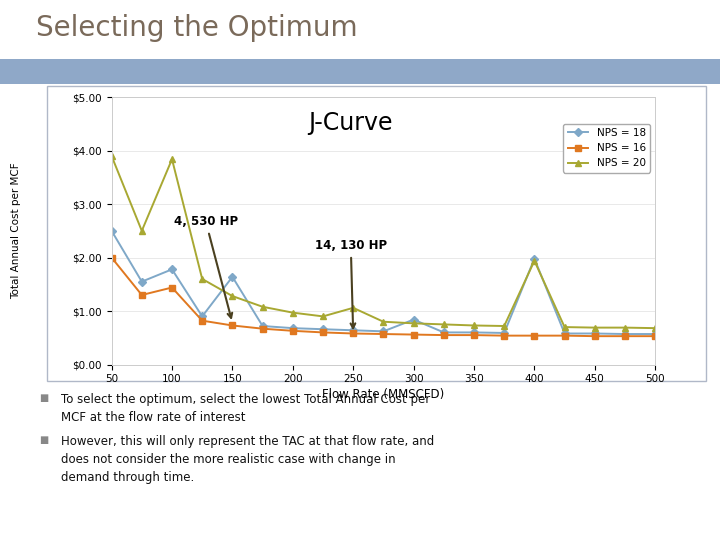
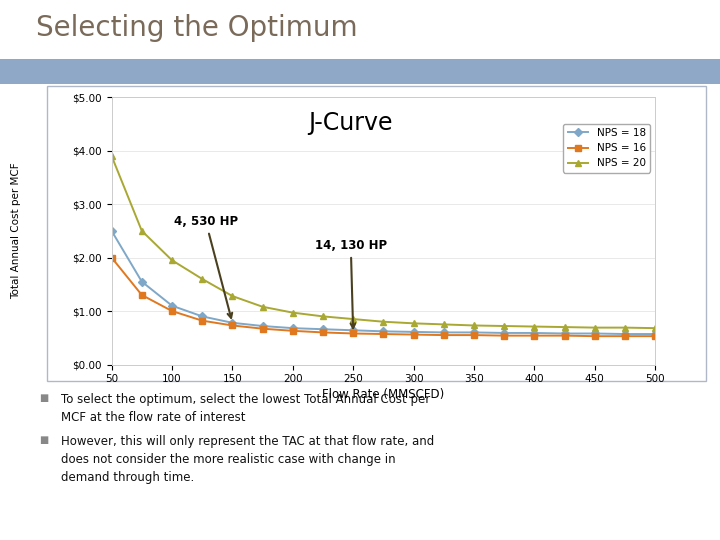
NPS = 18/100: $1.78 -> $1.10
NPS = 16/100: $1.44 -> $1.00
NPS = 20/100: $3.84 -> $1.95
NPS = 18/150: $1.64 -> $0.78
NPS = 20/250: $1.06 -> $0.85
NPS = 18/300: $0.84 -> $0.61
NPS = 18/400: $1.98 -> $0.59
NPS = 20/400: $1.94 -> $0.71
